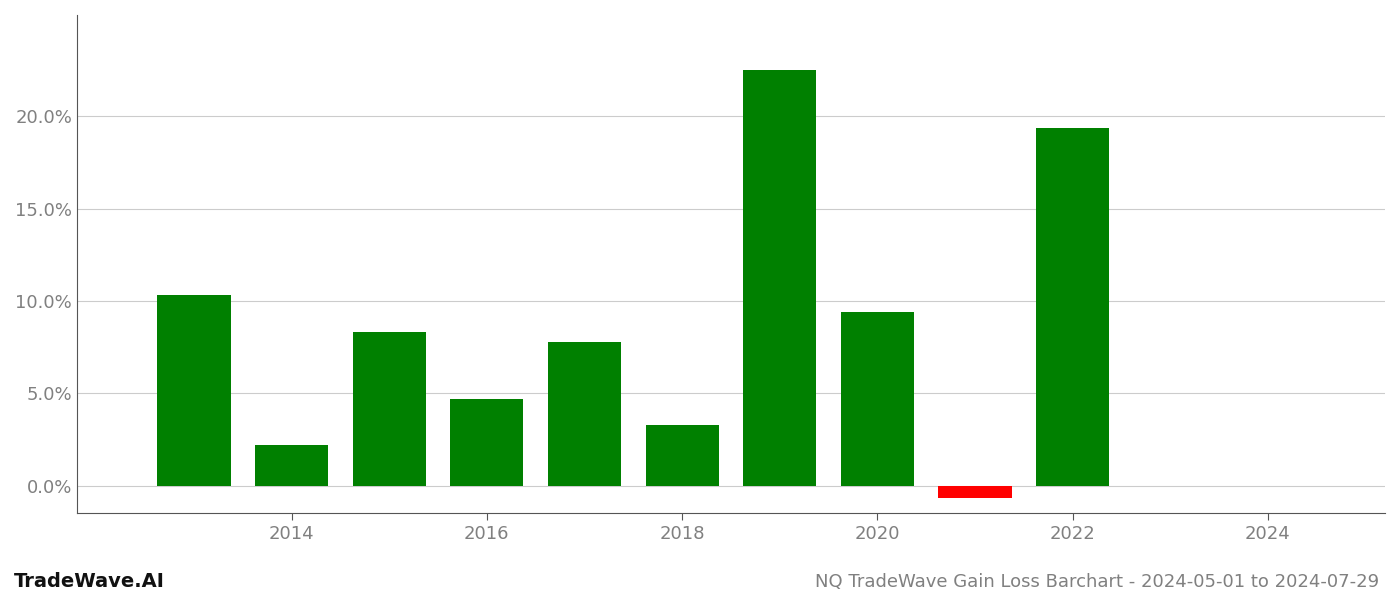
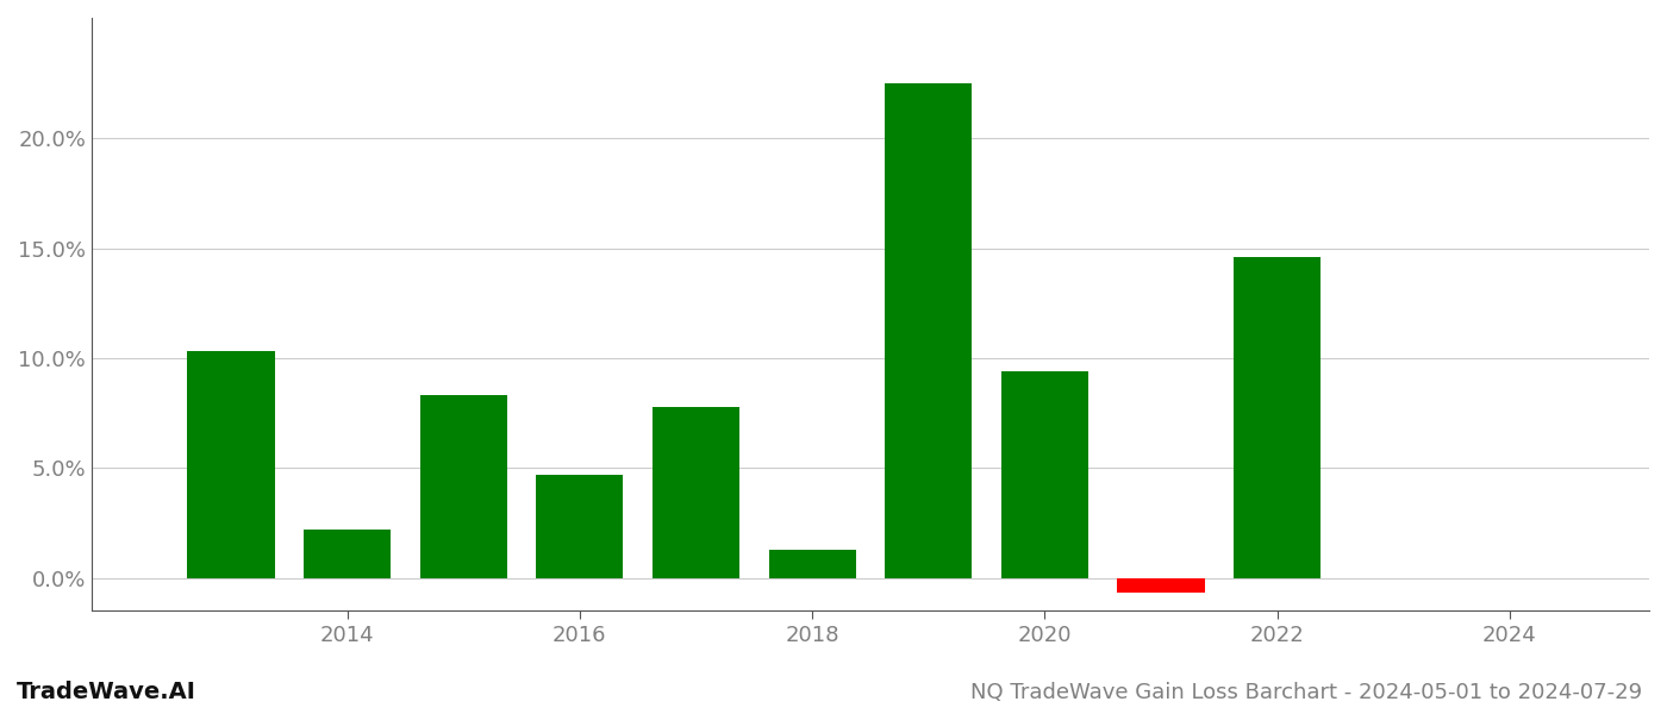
2018: 3.3% -> 1.3%
2022: 19.4% -> 14.6%
